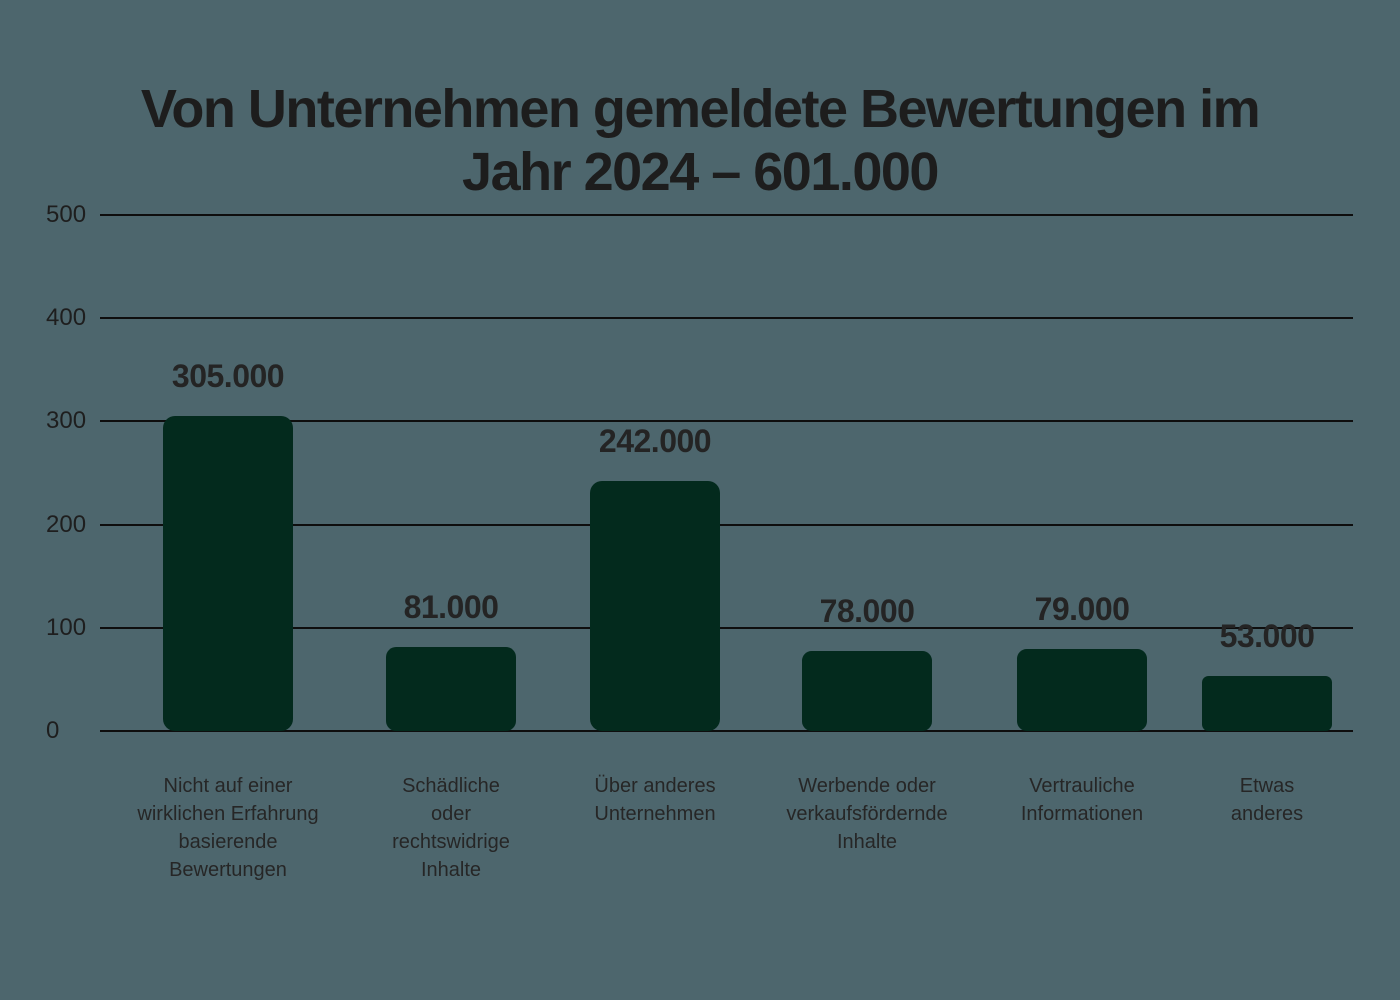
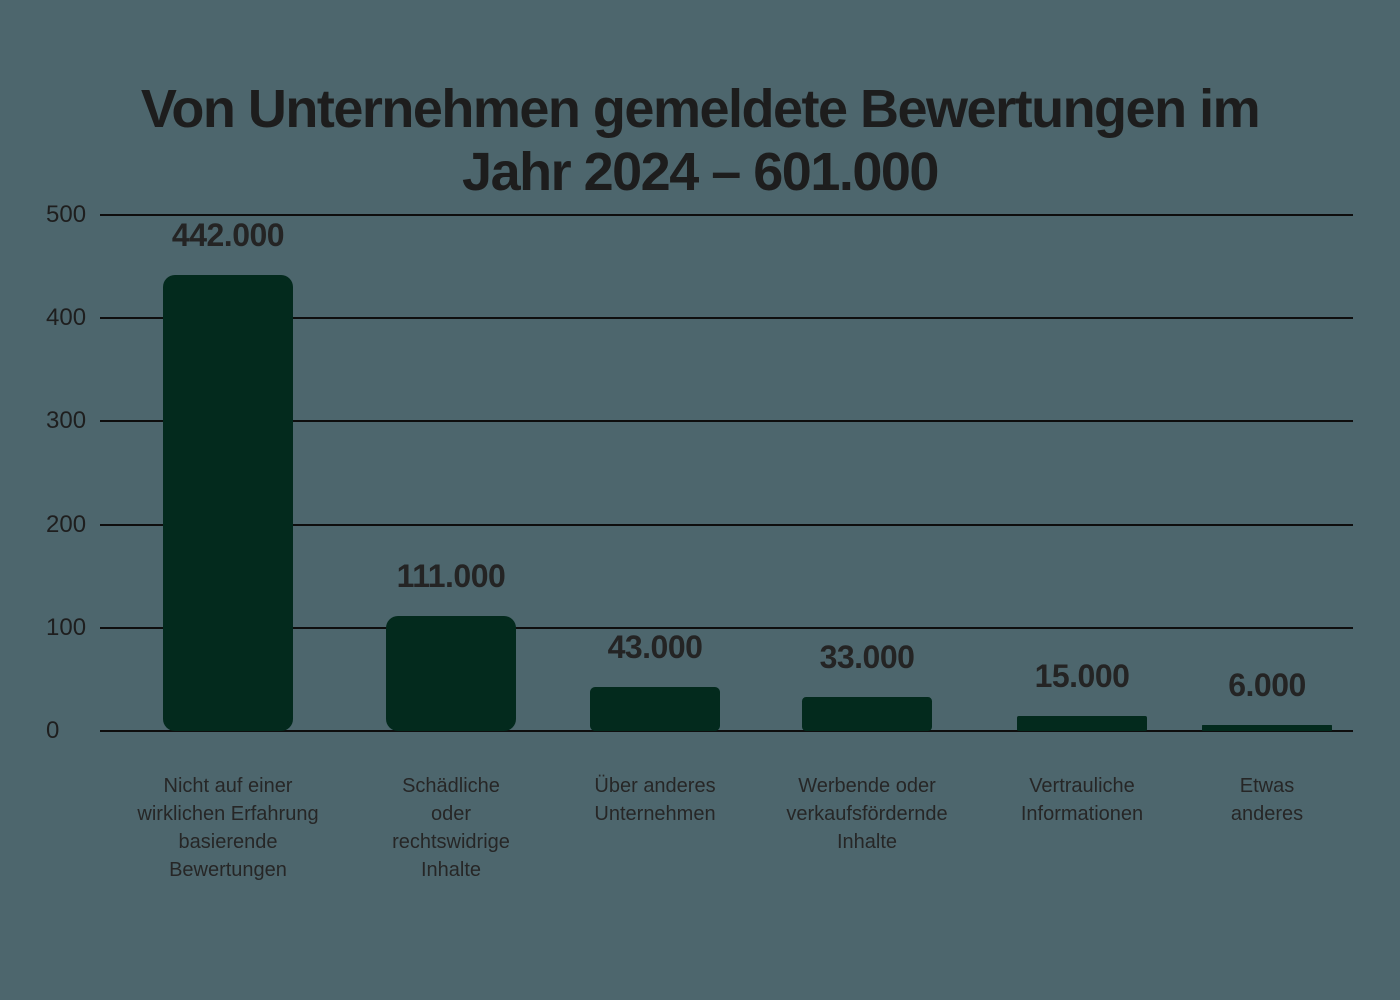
Nicht auf einer wirklichen Erfahrung basierende Bewertungen: 305.000 -> 442.000
Schädliche oder rechtswidrige Inhalte: 81.000 -> 111.000
Über anderes Unternehmen: 242.000 -> 43.000
Werbende oder verkaufsfördernde Inhalte: 78.000 -> 33.000
Vertrauliche Informationen: 79.000 -> 15.000
Etwas anderes: 53.000 -> 6.000
